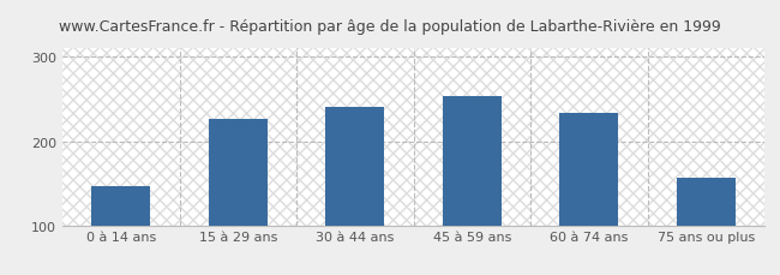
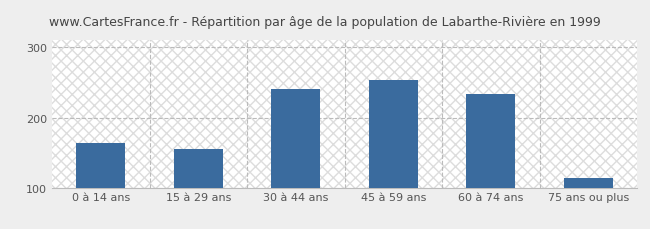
0 à 14 ans: 146 -> 163
15 à 29 ans: 226 -> 155
75 ans ou plus: 156 -> 113
